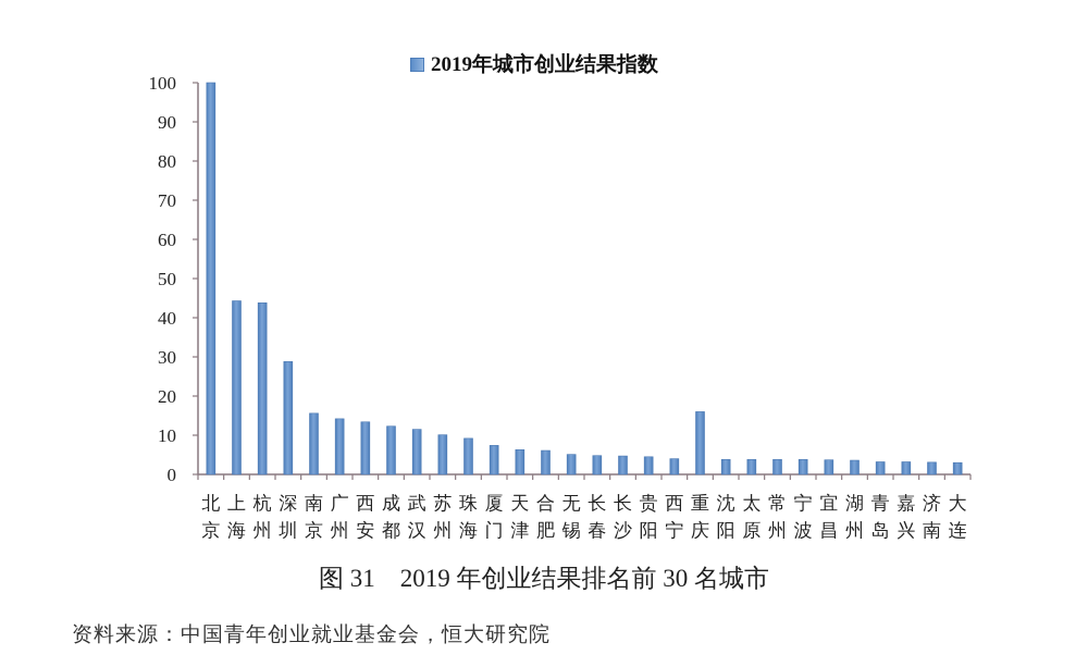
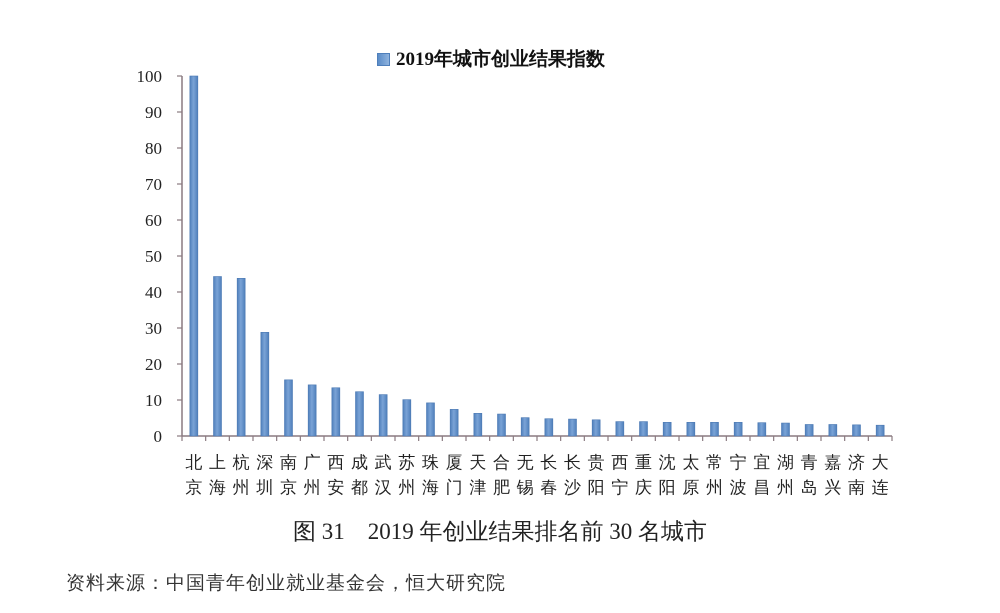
重庆: 16 -> 4
